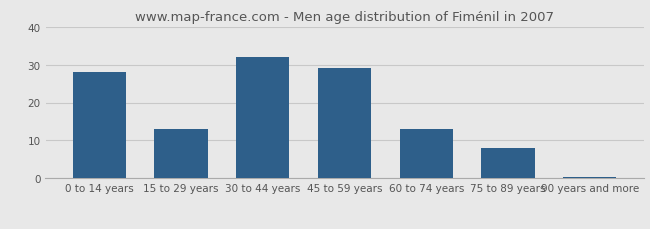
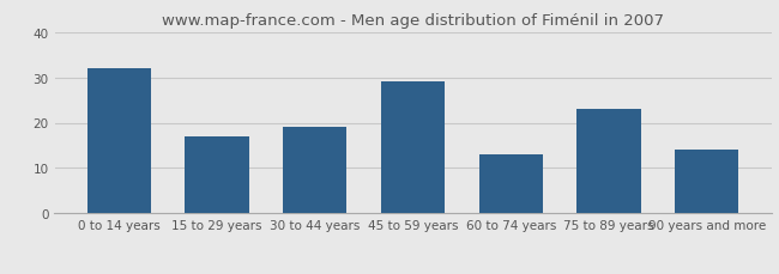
0 to 14 years: 28.0 -> 32.0
15 to 29 years: 13.0 -> 17.0
30 to 44 years: 32.0 -> 19.0
75 to 89 years: 8.0 -> 23.0
90 years and more: 0.5 -> 14.0
